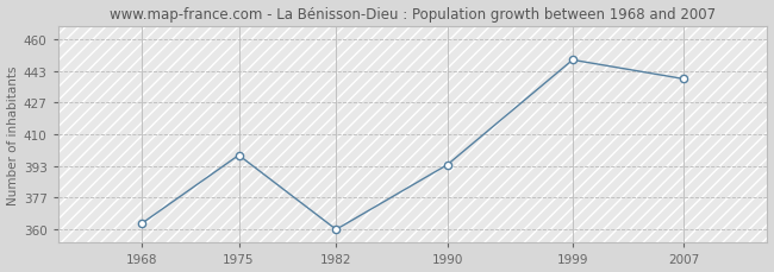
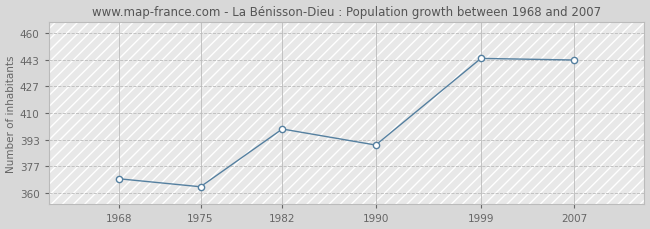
1968: 363 -> 369
1975: 399 -> 364
1982: 360 -> 400
1990: 394 -> 390
1999: 449 -> 444
2007: 439 -> 443
